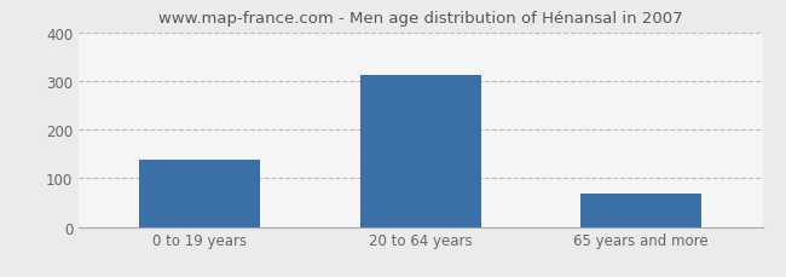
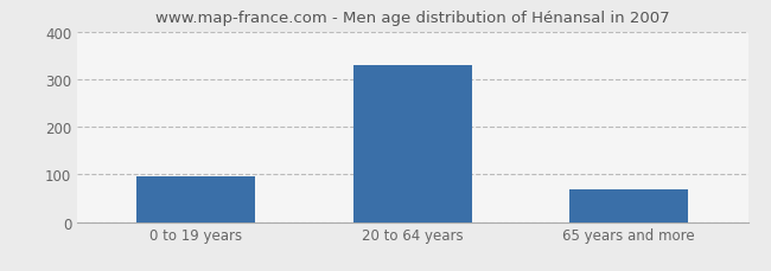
0 to 19 years: 139 -> 95
20 to 64 years: 311 -> 330
